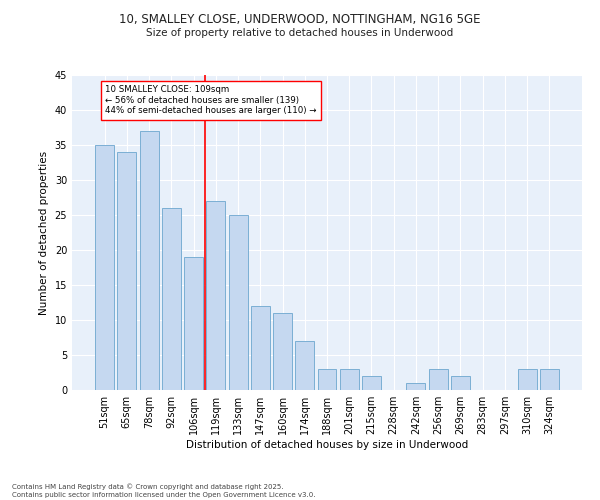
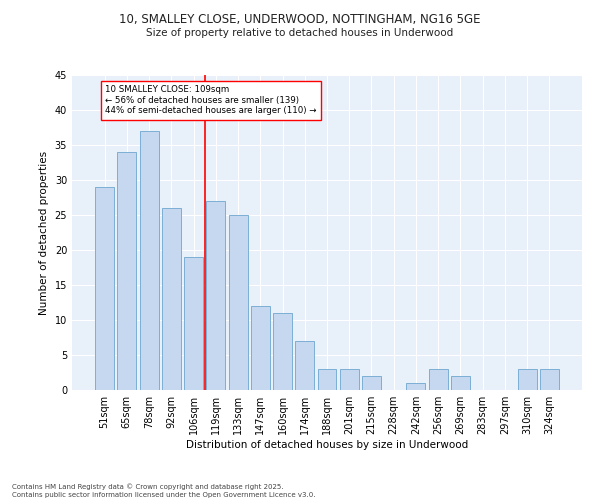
51sqm: 35 -> 29
